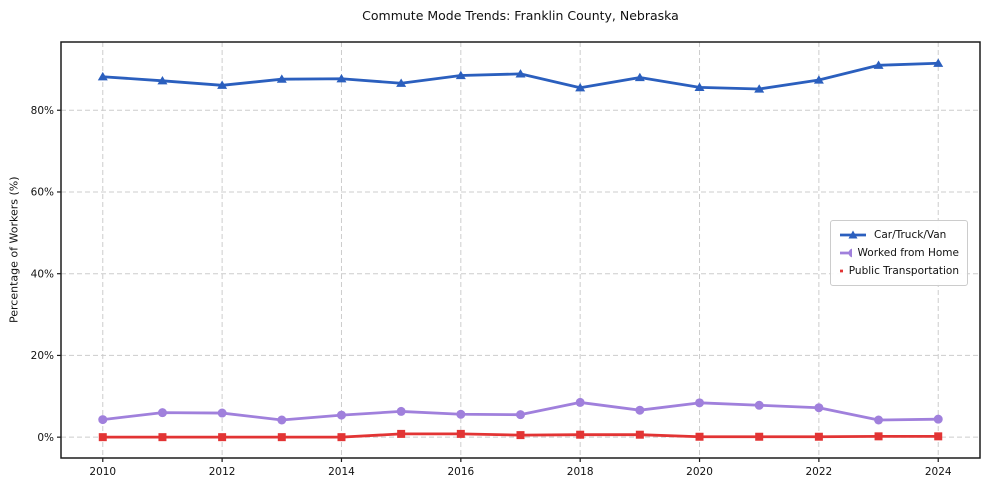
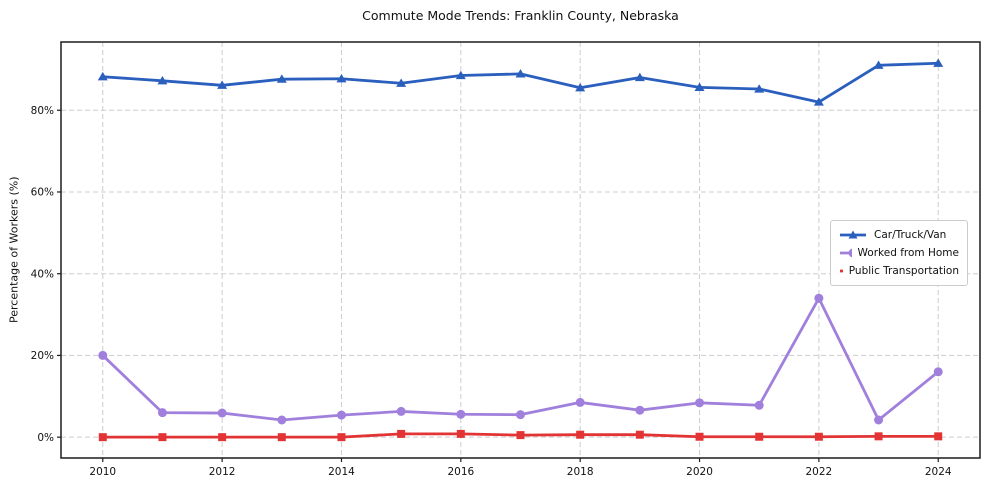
Worked from Home/2010: 4% -> 20%
Car/Truck/Van/2022: 87% -> 82%
Worked from Home/2022: 7% -> 34%
Worked from Home/2024: 4% -> 16%
